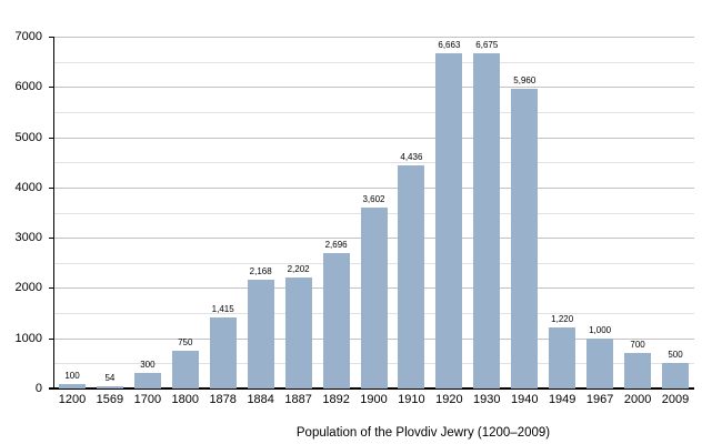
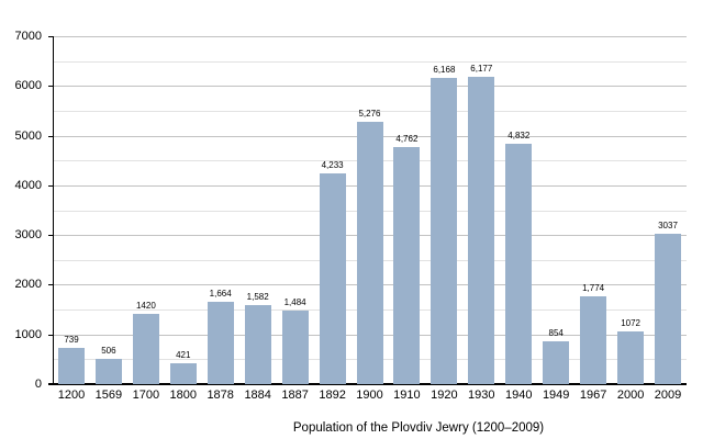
1200: 100 -> 739
1569: 54 -> 506
1700: 300 -> 1420
1800: 750 -> 421
1878: 1,415 -> 1,664
1884: 2,168 -> 1,582
1887: 2,202 -> 1,484
1892: 2,696 -> 4,233
1900: 3,602 -> 5,276
1910: 4,436 -> 4,762
1920: 6,663 -> 6,168
1930: 6,675 -> 6,177
1940: 5,960 -> 4,832
1949: 1,220 -> 854
1967: 1,000 -> 1,774
2000: 700 -> 1072
2009: 500 -> 3037
